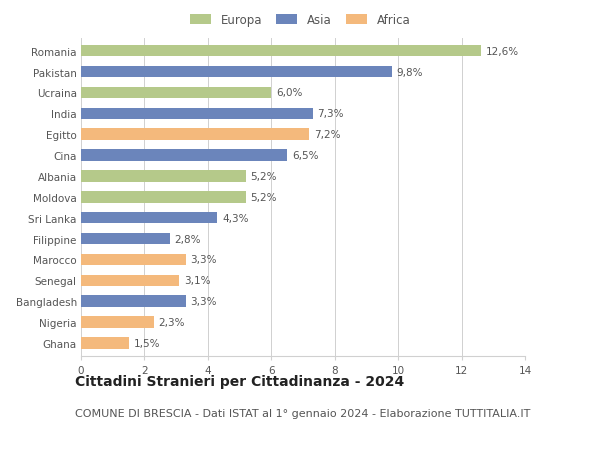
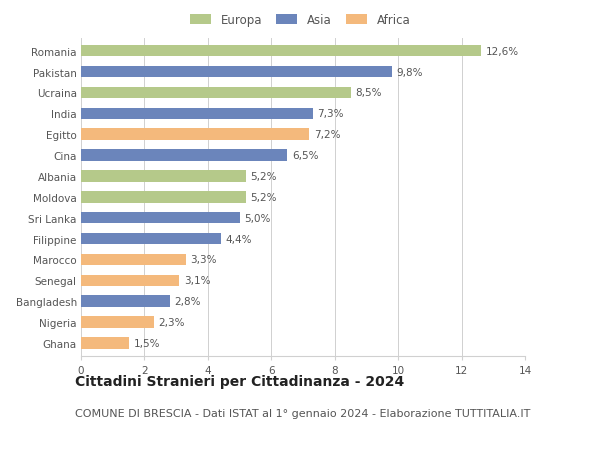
Ucraina: 6,0% -> 8,5%
Sri Lanka: 4,3% -> 5,0%
Filippine: 2,8% -> 4,4%
Bangladesh: 3,3% -> 2,8%
